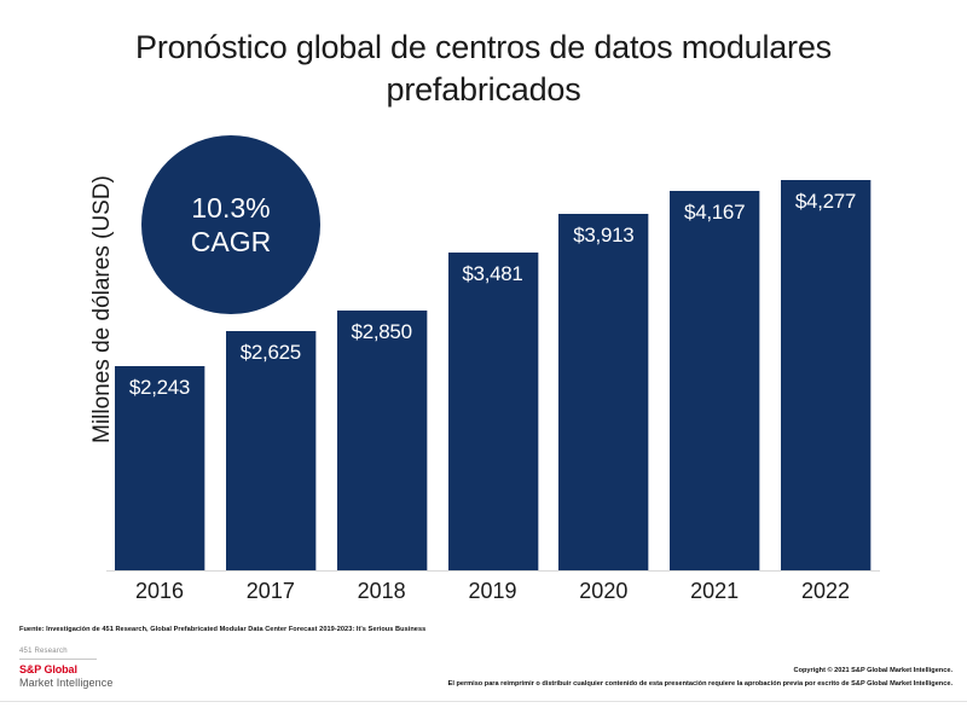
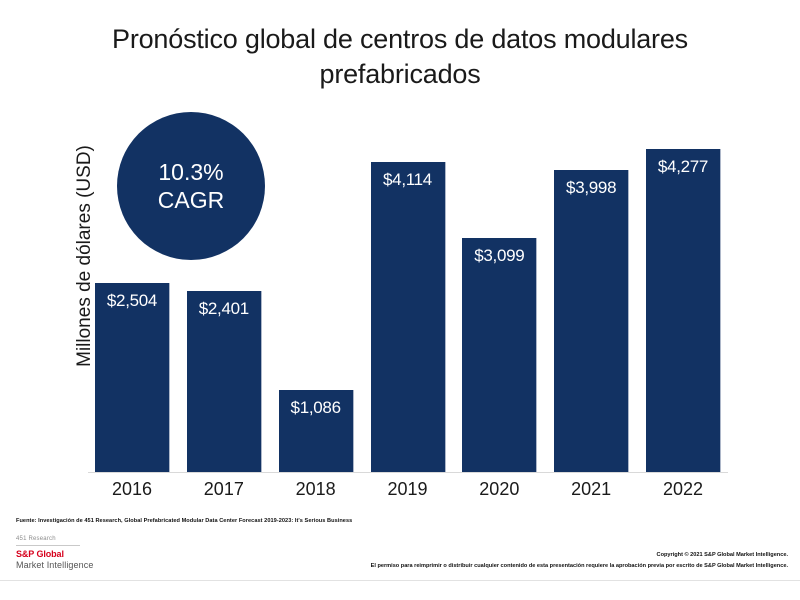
2016: $2,243 -> $2,504
2017: $2,625 -> $2,401
2018: $2,850 -> $1,086
2019: $3,481 -> $4,114
2020: $3,913 -> $3,099
2021: $4,167 -> $3,998
